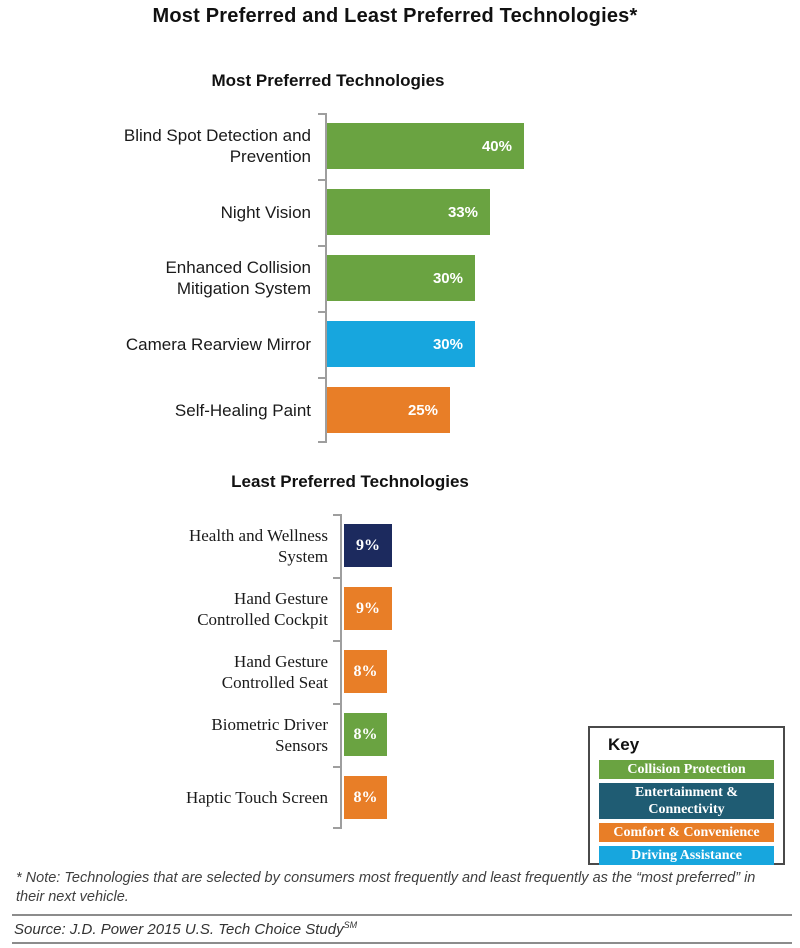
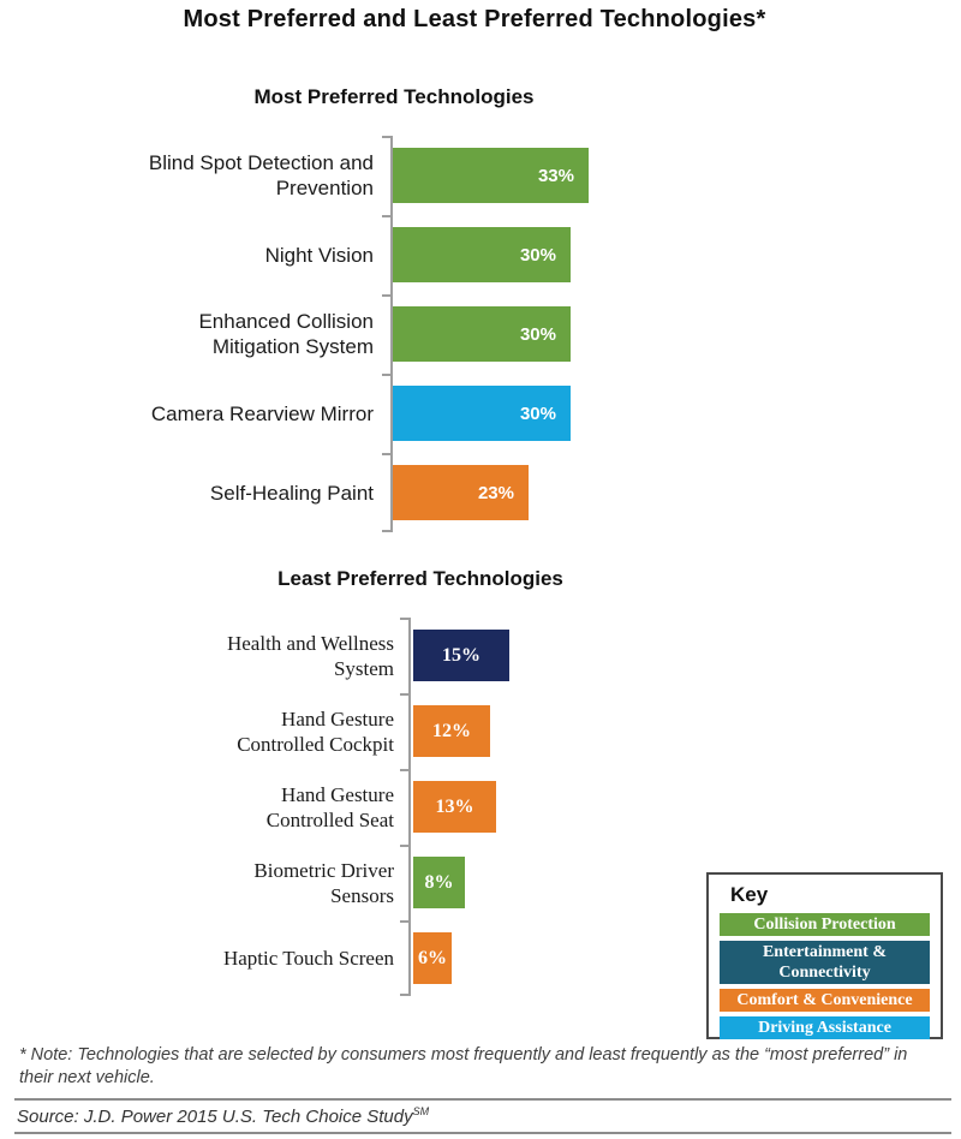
Most Preferred Technologies/Blind Spot Detection and Prevention: 40% -> 33%
Most Preferred Technologies/Night Vision: 33% -> 30%
Most Preferred Technologies/Self-Healing Paint: 25% -> 23%
Least Preferred Technologies/Health and Wellness System: 9% -> 15%
Least Preferred Technologies/Hand Gesture Controlled Cockpit: 9% -> 12%
Least Preferred Technologies/Hand Gesture Controlled Seat: 8% -> 13%
Least Preferred Technologies/Haptic Touch Screen: 8% -> 6%
